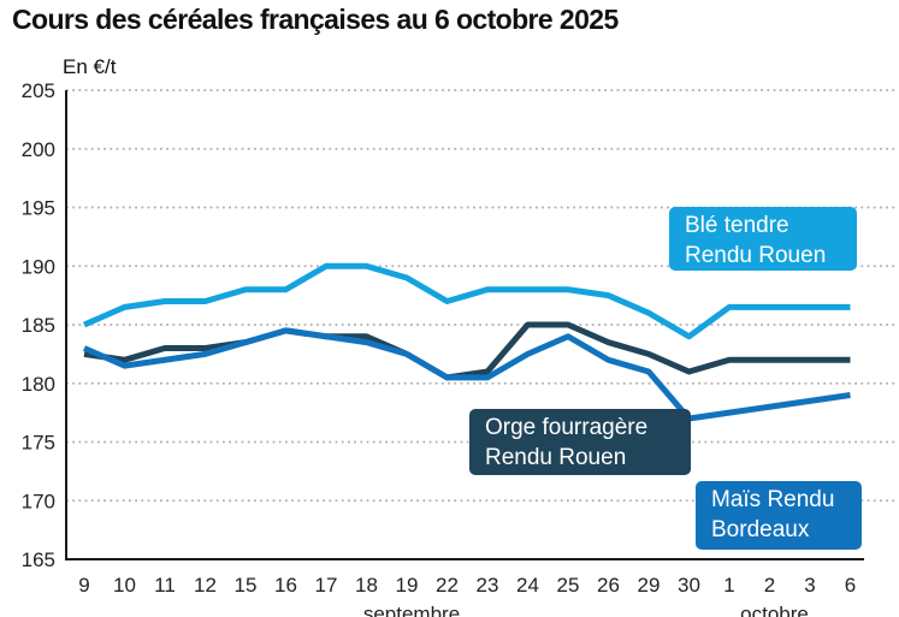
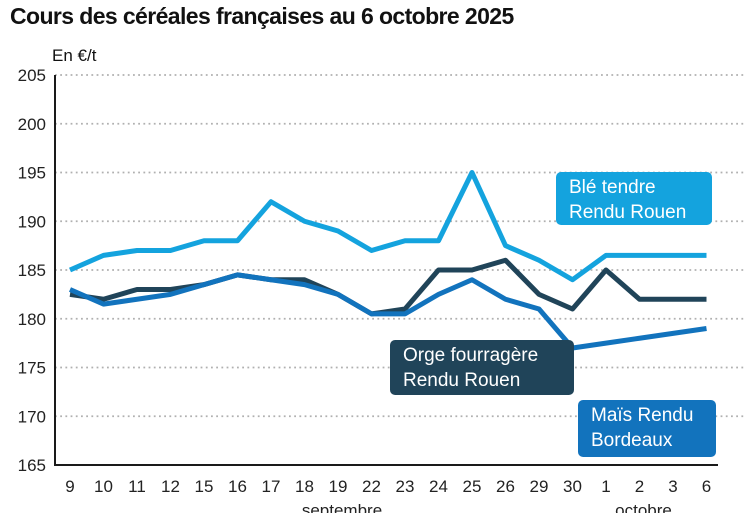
Blé tendre Rendu Rouen/17: 190 -> 192
Blé tendre Rendu Rouen/25: 188 -> 195
Orge fourragère Rendu Rouen/26: 184 -> 186
Orge fourragère Rendu Rouen/1: 182 -> 185
